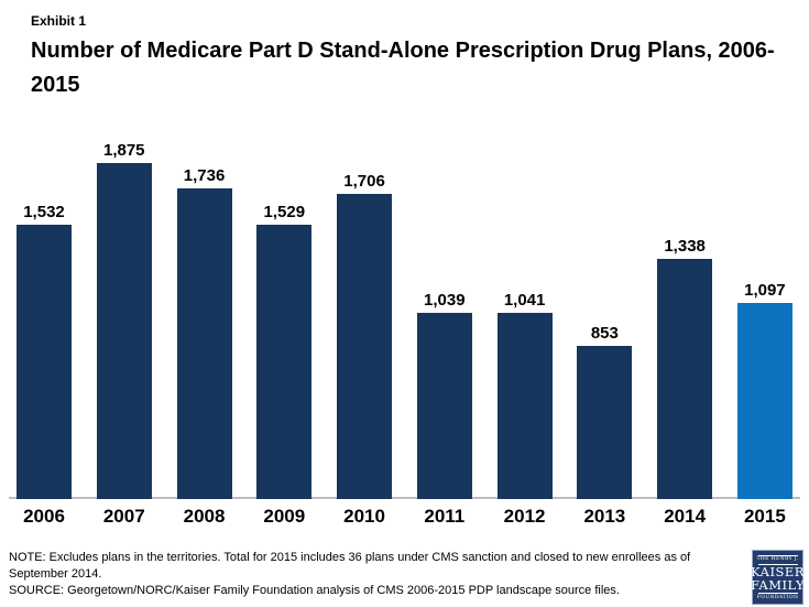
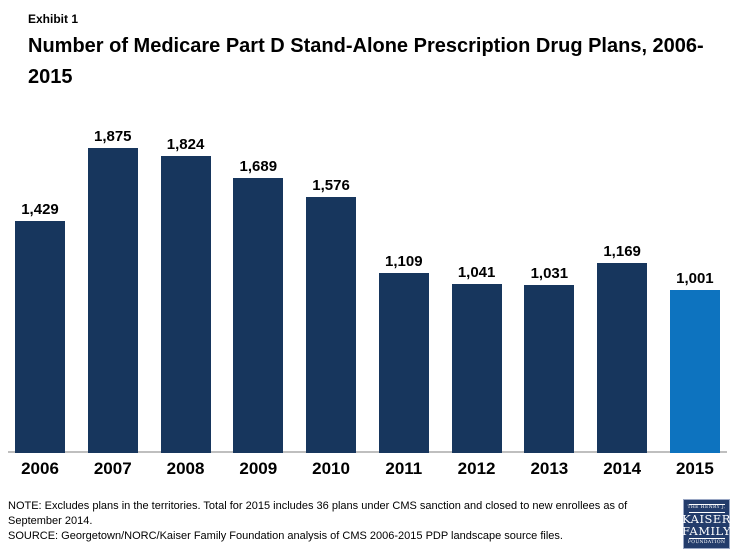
2006: 1,532 -> 1,429
2008: 1,736 -> 1,824
2009: 1,529 -> 1,689
2010: 1,706 -> 1,576
2011: 1,039 -> 1,109
2013: 853 -> 1,031
2014: 1,338 -> 1,169
2015: 1,097 -> 1,001
